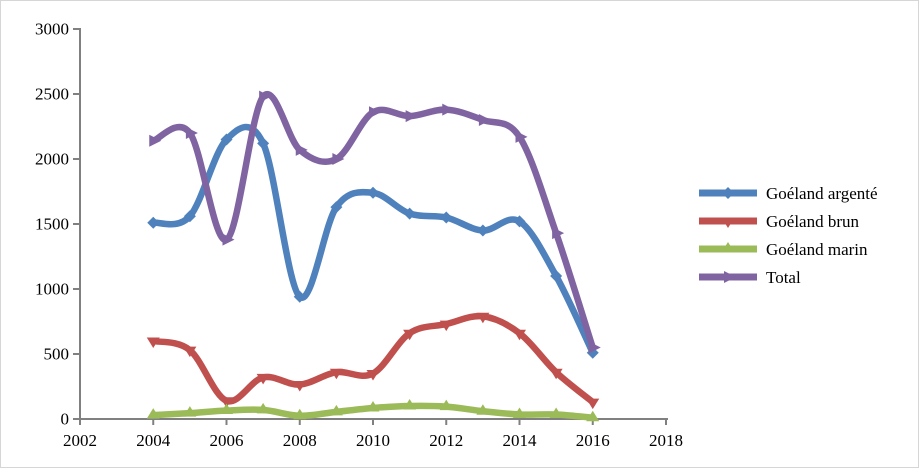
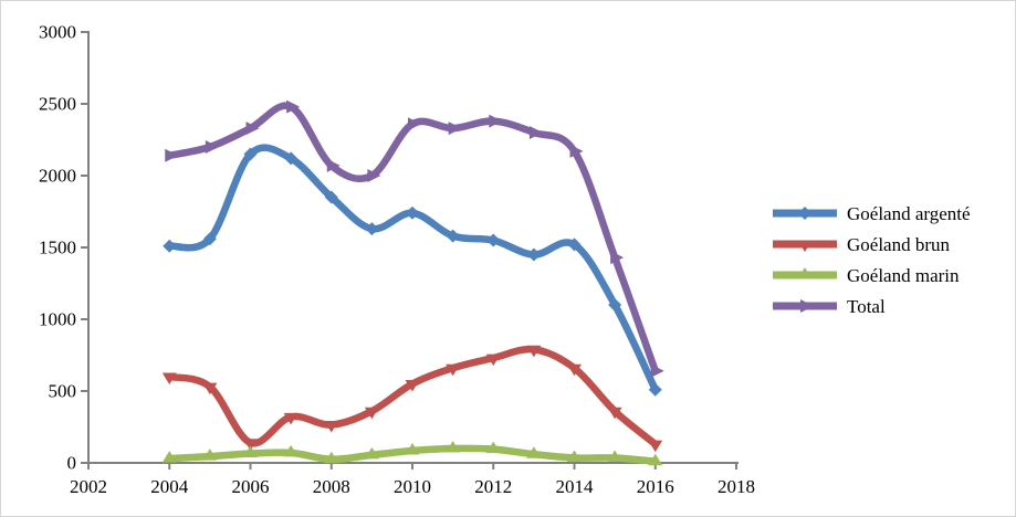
Total/2006: 1380 -> 2330
Goéland argenté/2008: 940 -> 1850
Goéland brun/2010: 350 -> 550
Total/2016: 550 -> 640
